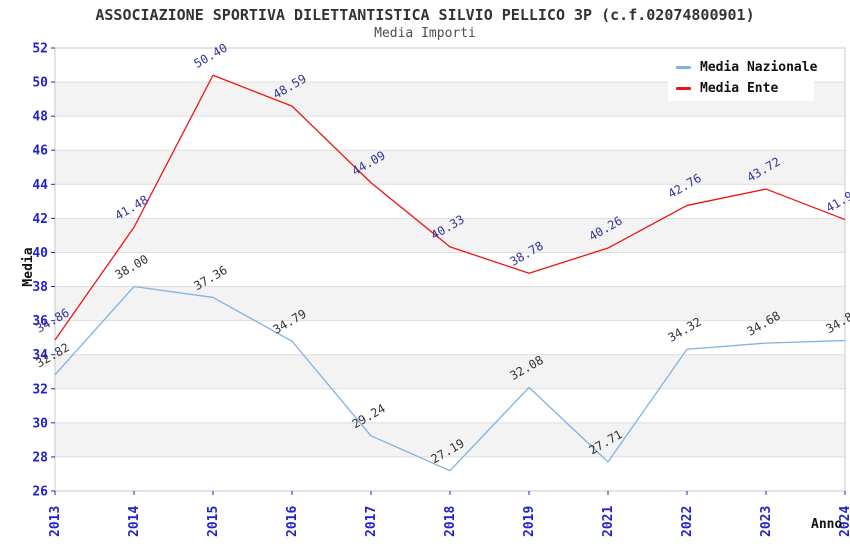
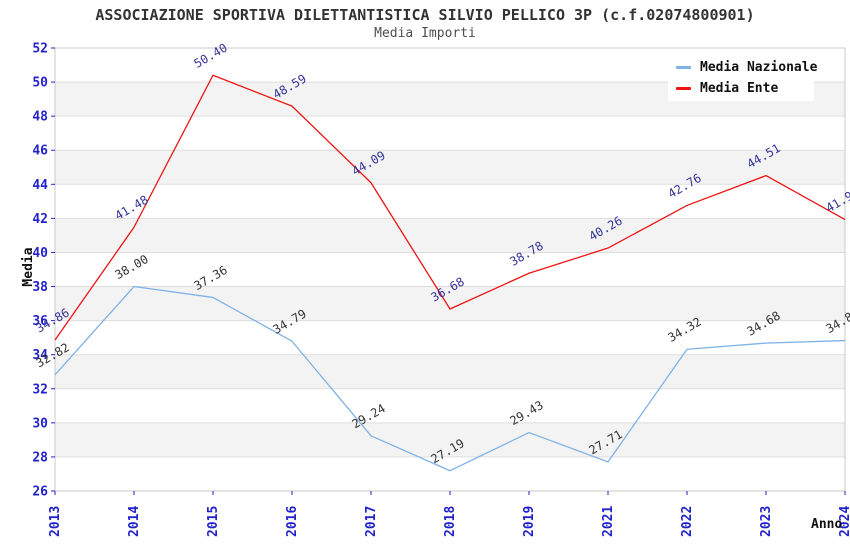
Media Ente/2018: 40.33 -> 36.68
Media Nazionale/2019: 32.08 -> 29.43
Media Ente/2023: 43.72 -> 44.51
